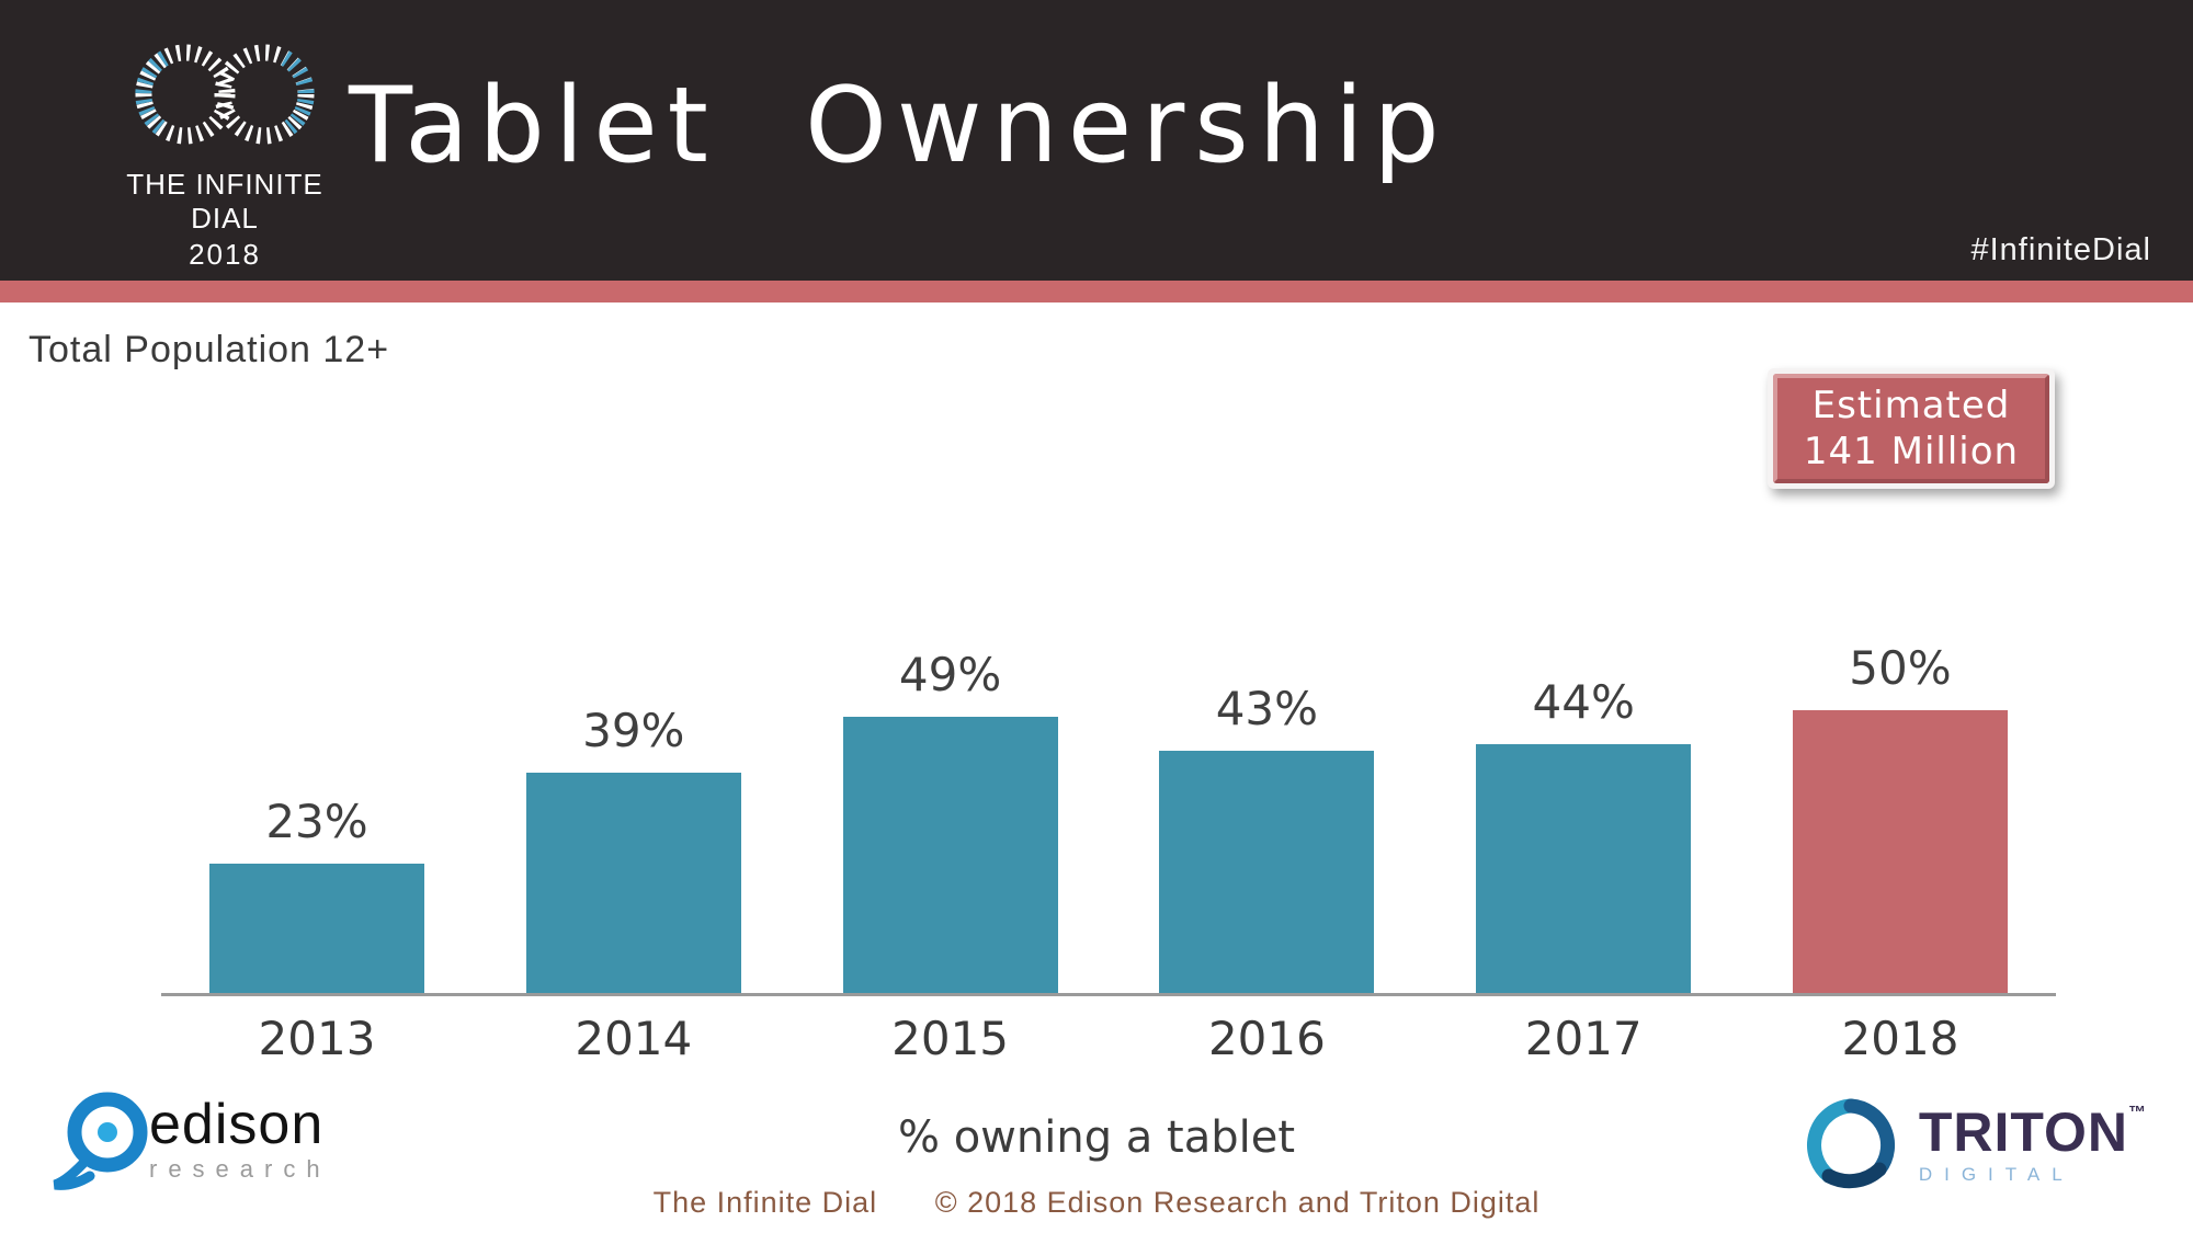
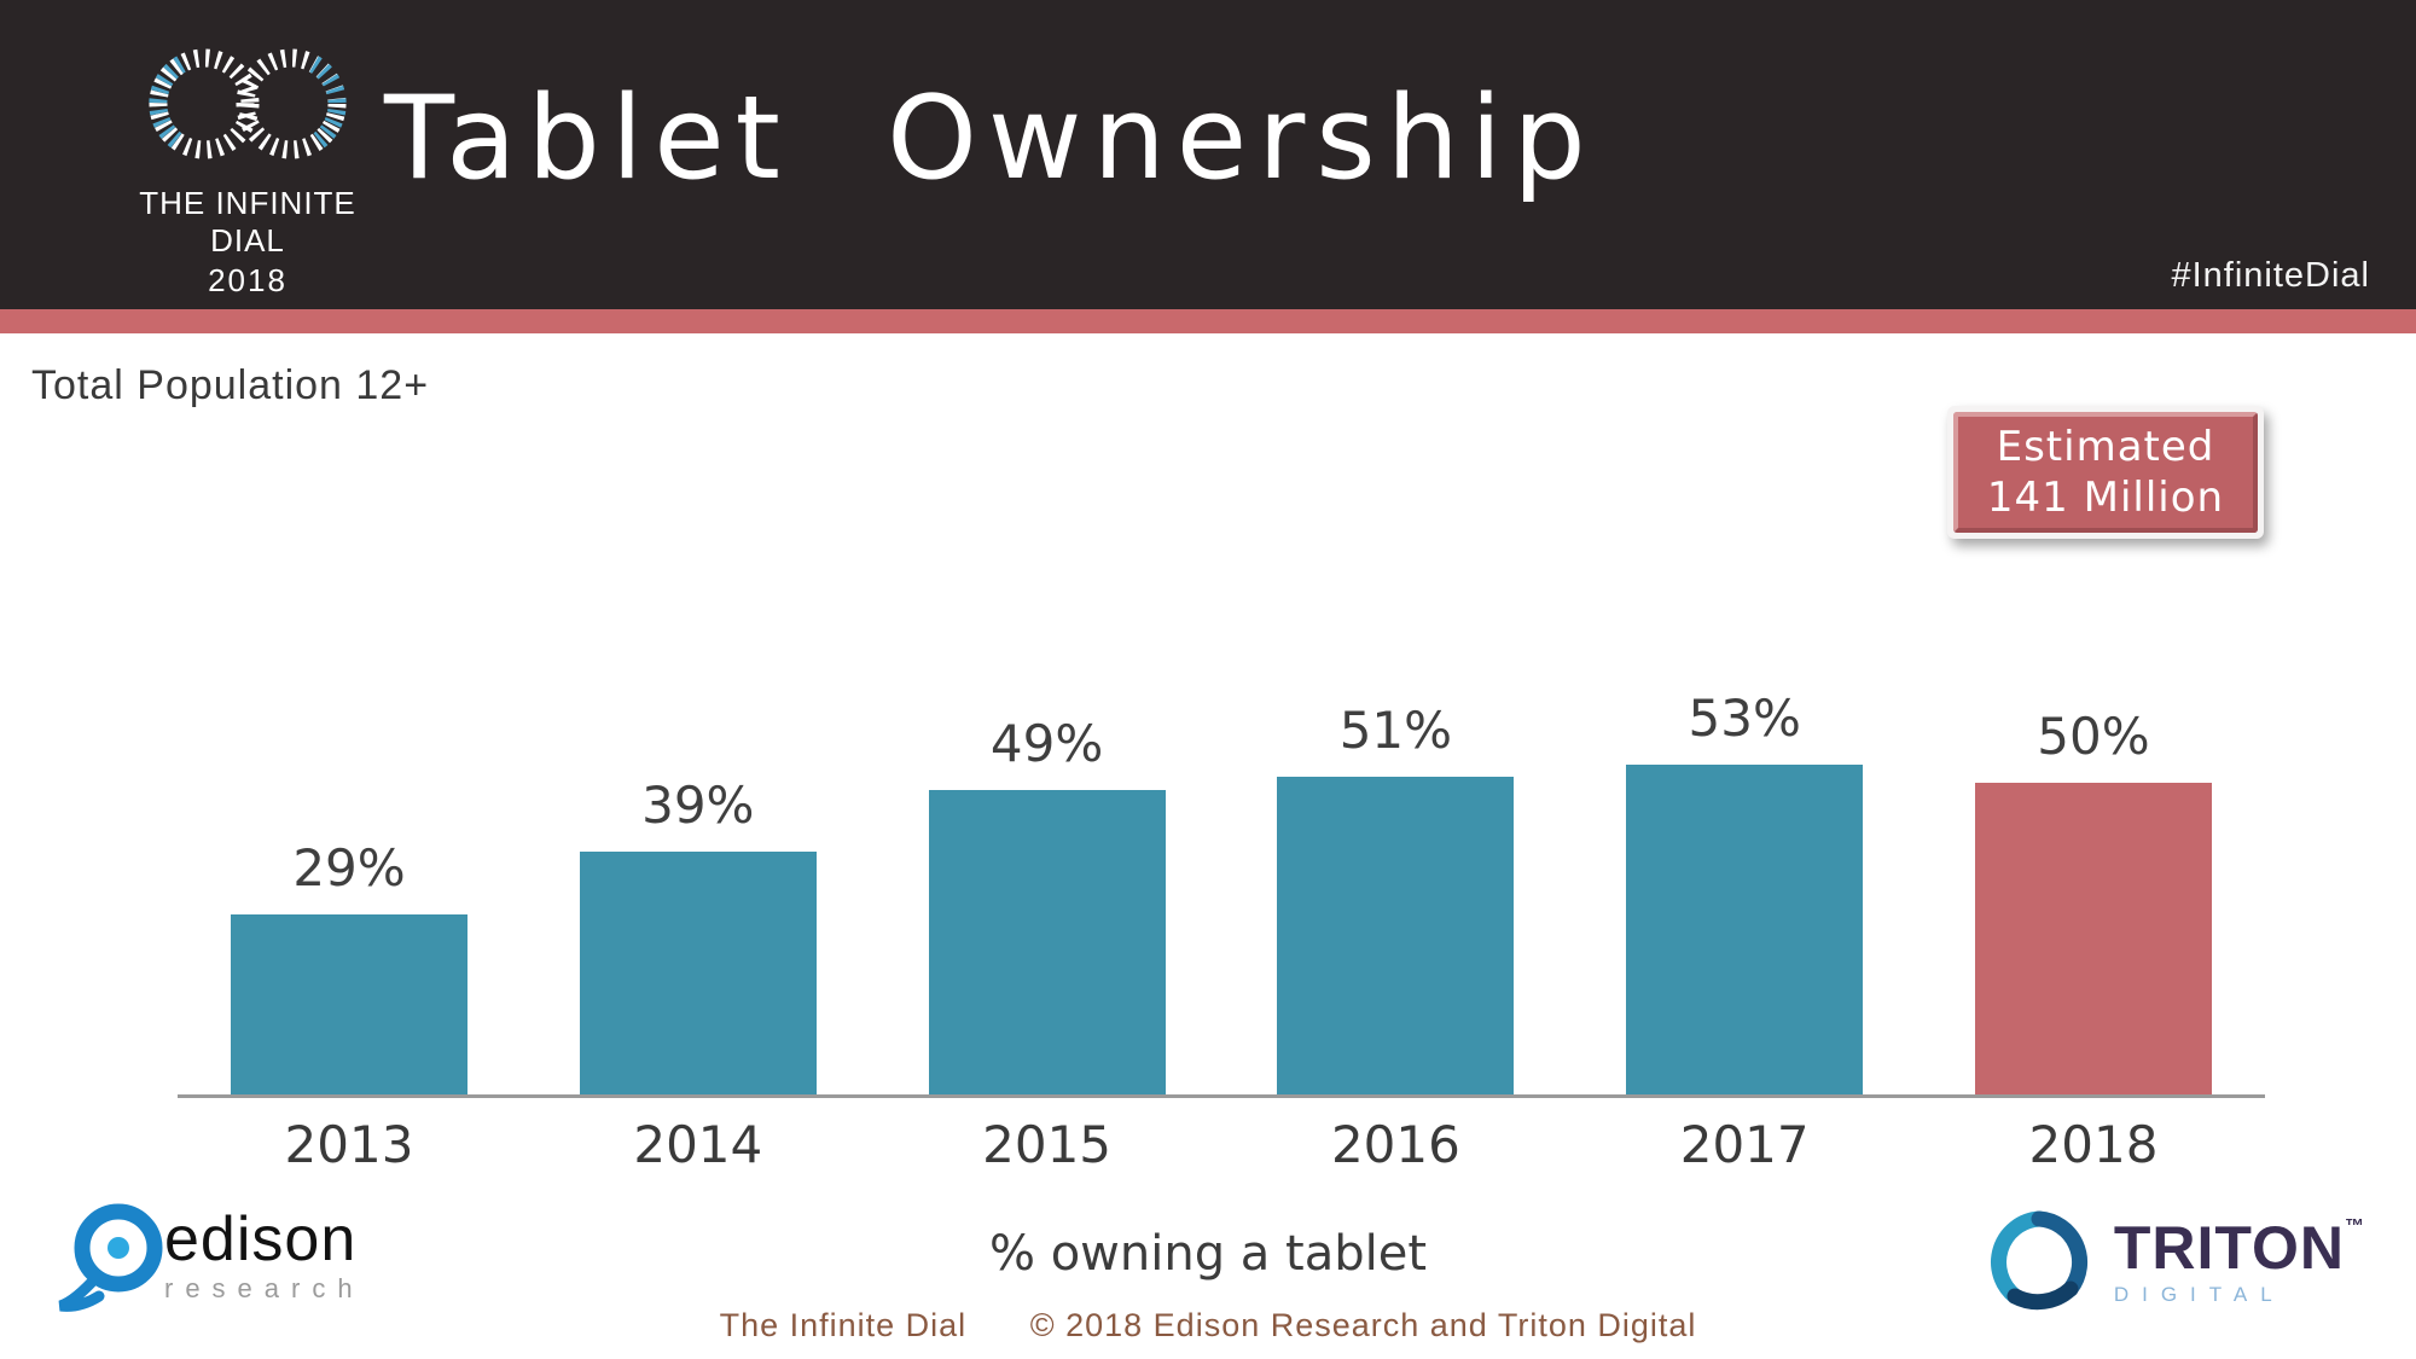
2013: 23% -> 29%
2016: 43% -> 51%
2017: 44% -> 53%
